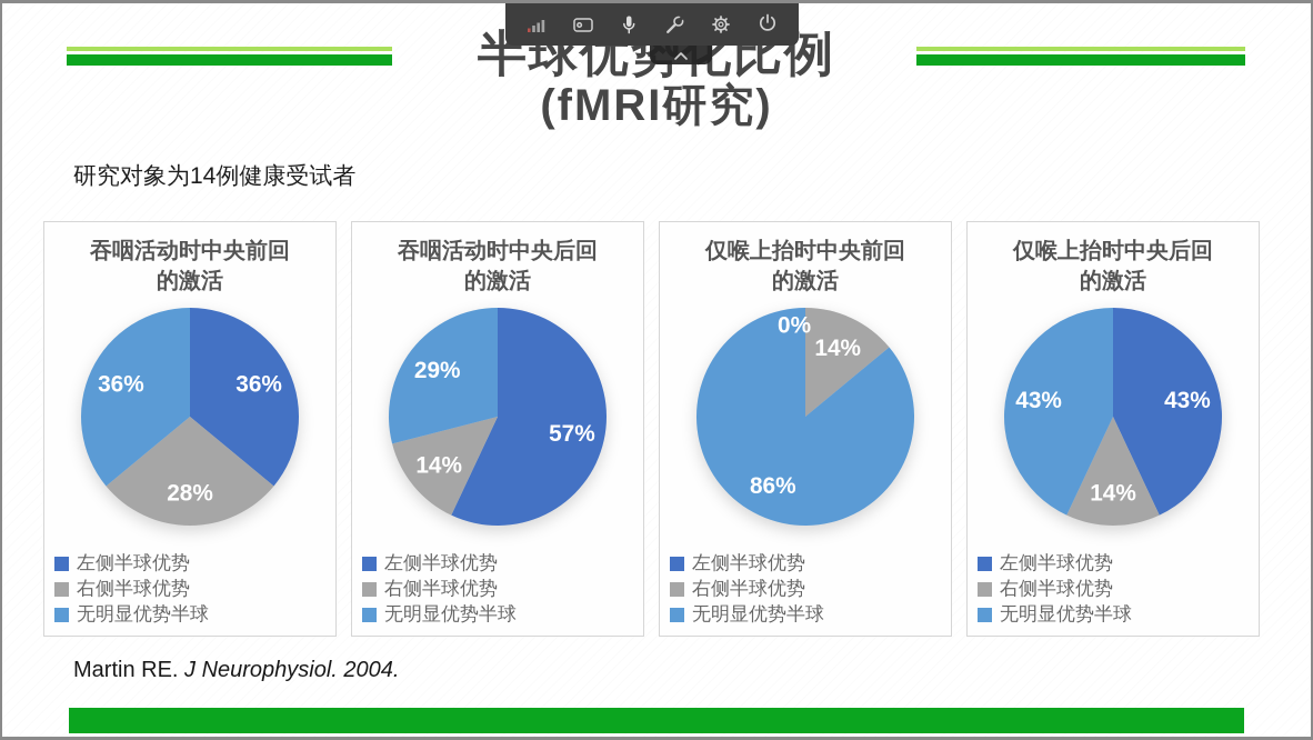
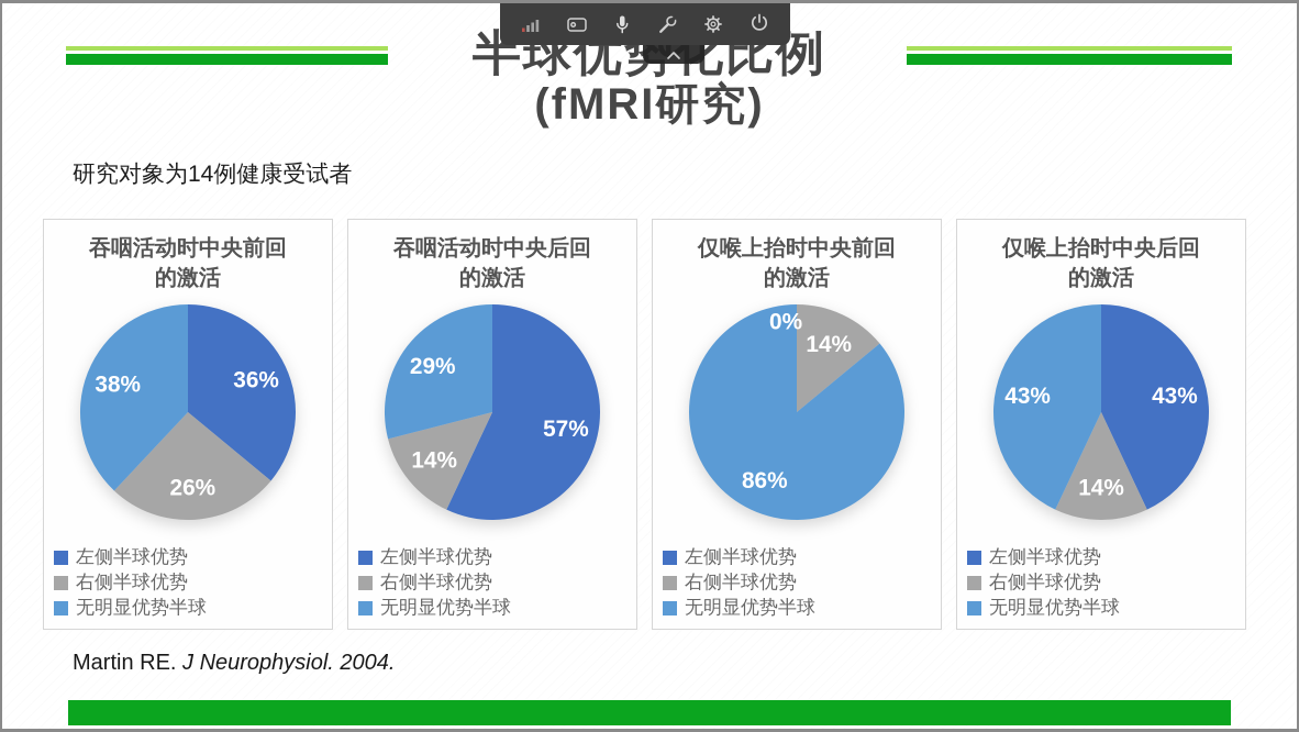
吞咽活动时中央前回的激活/右侧半球优势: 28% -> 26%
吞咽活动时中央前回的激活/无明显优势半球: 36% -> 38%
